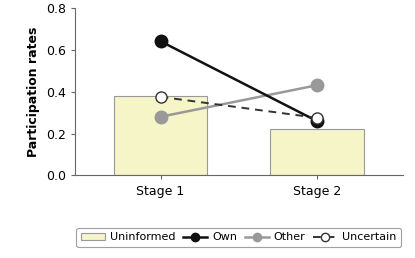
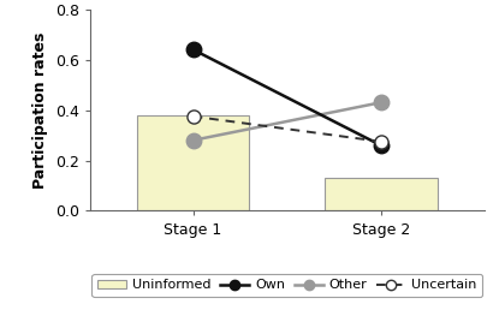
Stage 2: 0.22 -> 0.13
